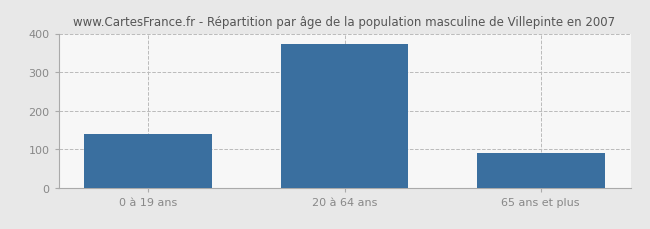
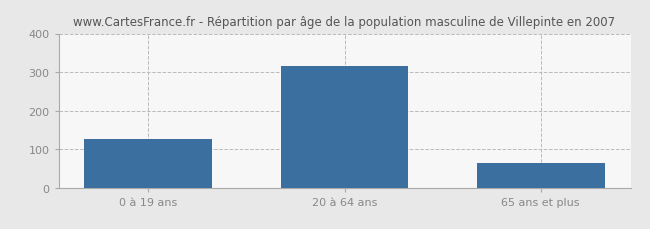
0 à 19 ans: 138 -> 125
20 à 64 ans: 373 -> 315
65 ans et plus: 90 -> 65
